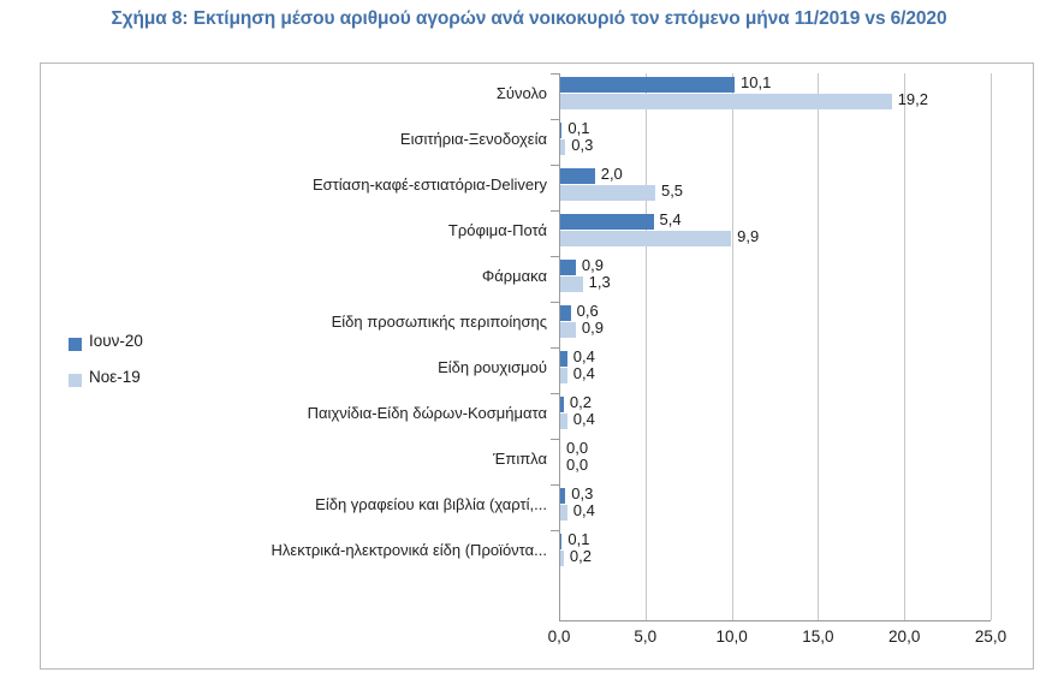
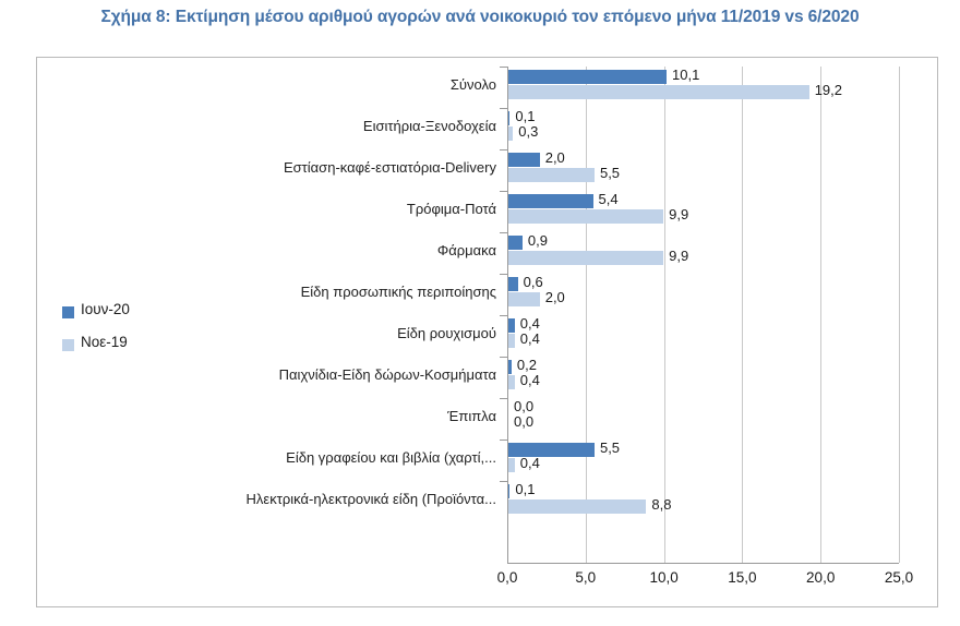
Νοε-19/Φάρμακα: 1,3 -> 9,9
Νοε-19/Είδη προσωπικής περιποίησης: 0,9 -> 2,0
Ιουν-20/Είδη γραφείου και βιβλία (χαρτί,...: 0,3 -> 5,5
Νοε-19/Ηλεκτρικά-ηλεκτρονικά είδη (Προϊόντα...: 0,2 -> 8,8
